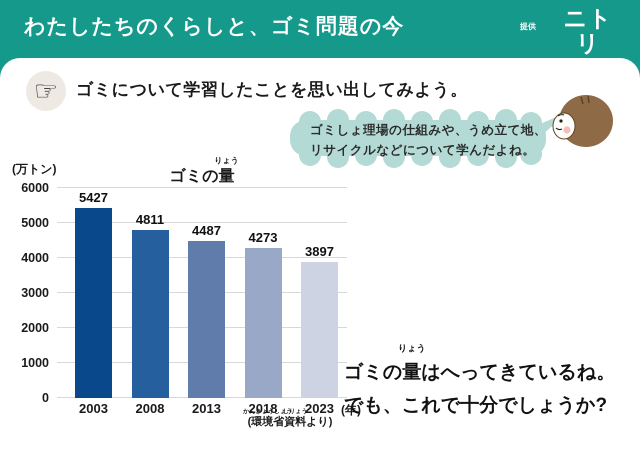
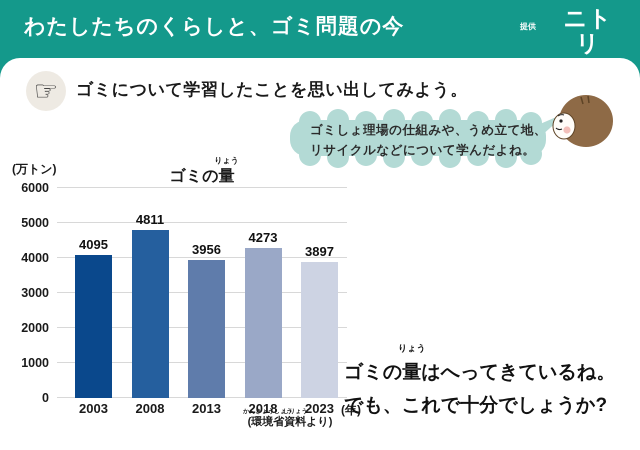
2003: 5427 -> 4095
2013: 4487 -> 3956
